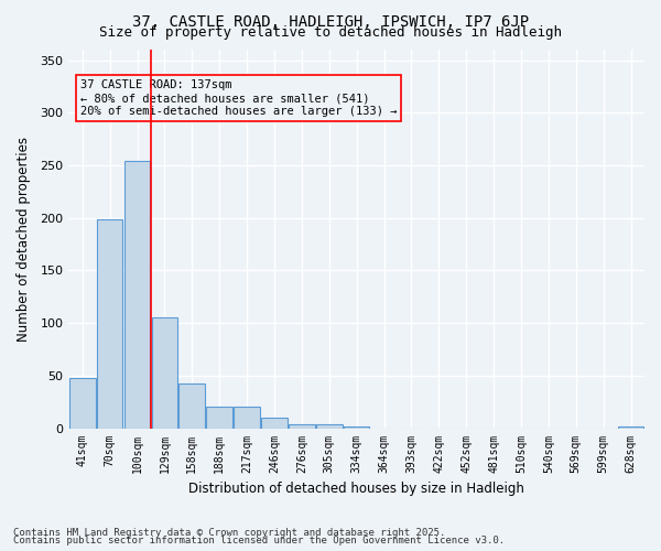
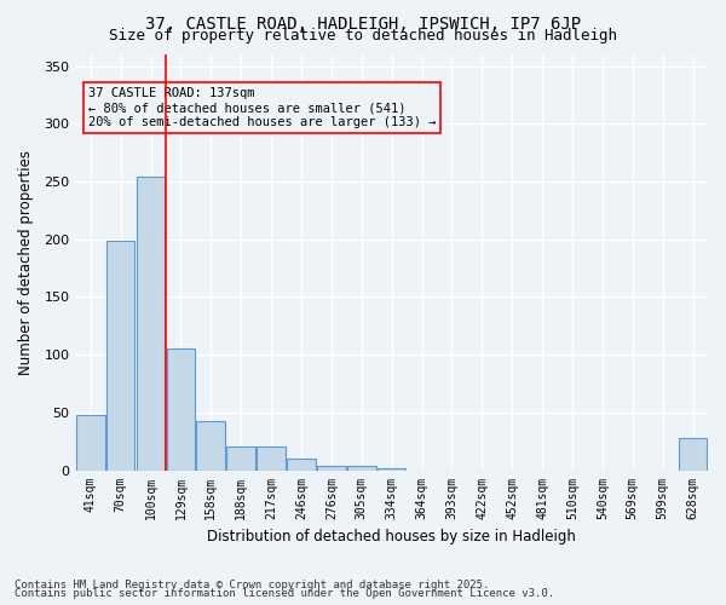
628sqm: 2 -> 28
